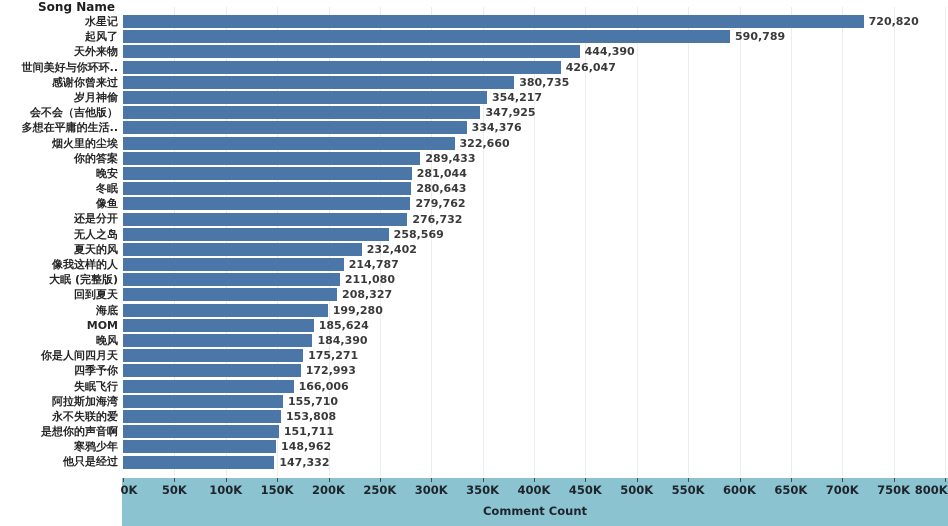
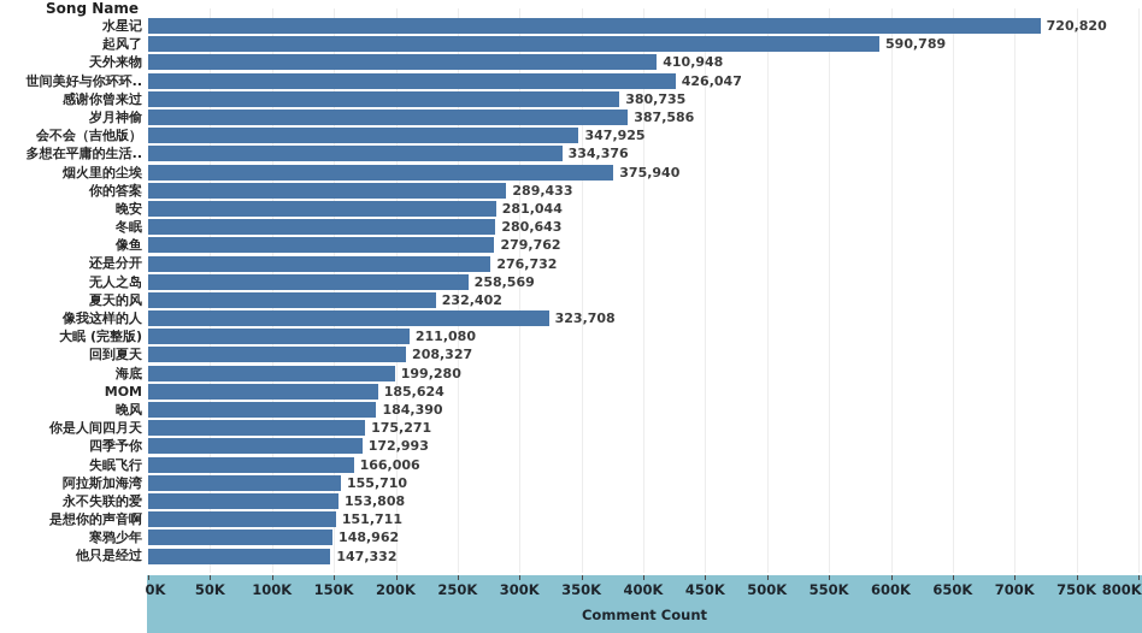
天外来物: 444,390 -> 410,948
岁月神偷: 354,217 -> 387,586
烟火里的尘埃: 322,660 -> 375,940
像我这样的人: 214,787 -> 323,708
